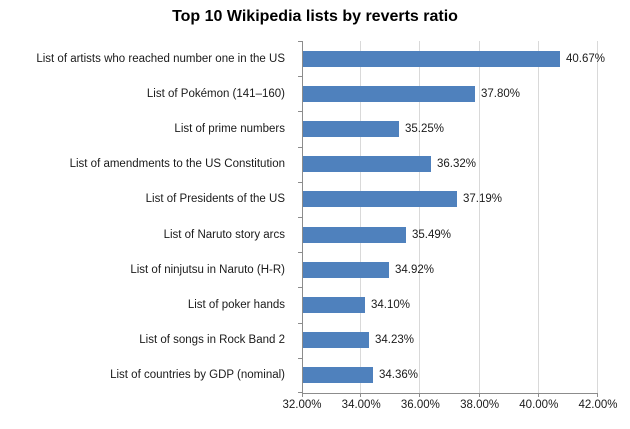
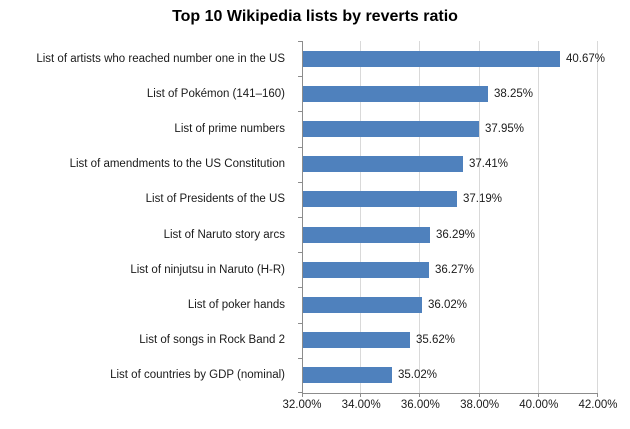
List of Pokémon (141–160): 37.80% -> 38.25%
List of prime numbers: 35.25% -> 37.95%
List of amendments to the US Constitution: 36.32% -> 37.41%
List of Naruto story arcs: 35.49% -> 36.29%
List of ninjutsu in Naruto (H-R): 34.92% -> 36.27%
List of poker hands: 34.10% -> 36.02%
List of songs in Rock Band 2: 34.23% -> 35.62%
List of countries by GDP (nominal): 34.36% -> 35.02%
